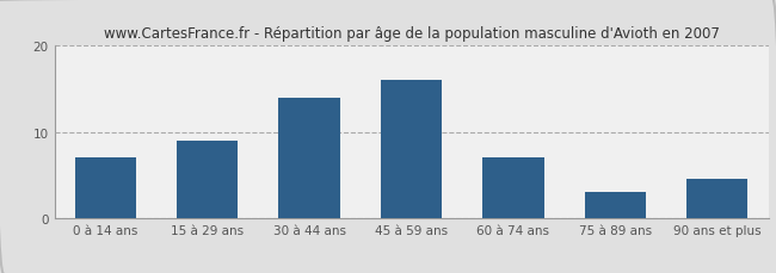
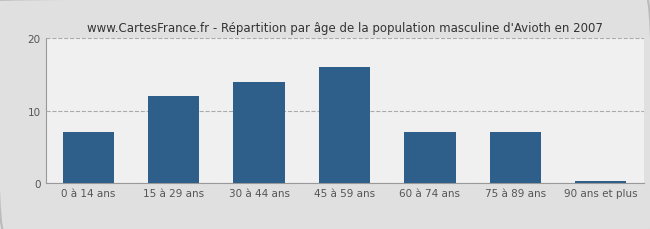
15 à 29 ans: 9.0 -> 12.0
75 à 89 ans: 3.0 -> 7.0
90 ans et plus: 4.6 -> 0.3
